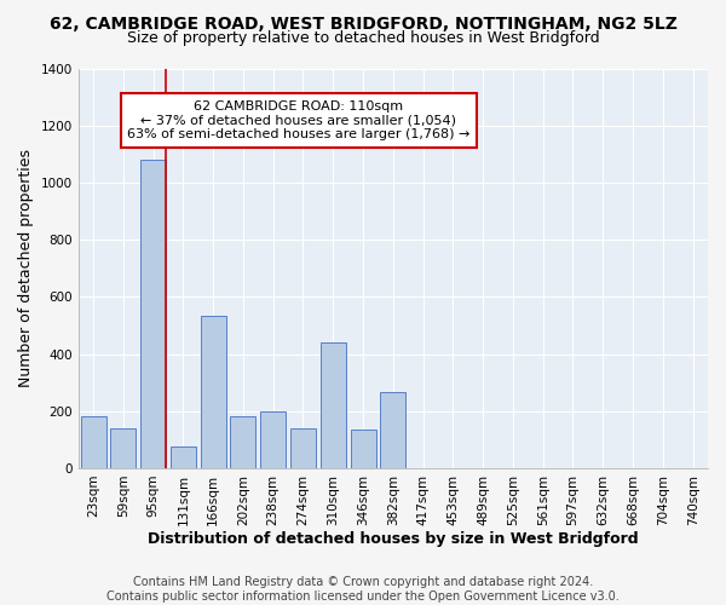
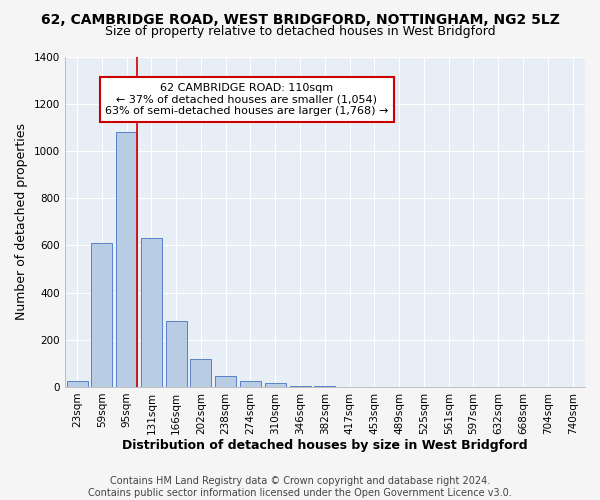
23sqm: 180 -> 27
59sqm: 140 -> 610
131sqm: 75 -> 630
166sqm: 535 -> 280
202sqm: 180 -> 120
238sqm: 200 -> 45
274sqm: 140 -> 25
310sqm: 440 -> 15
346sqm: 135 -> 5
382sqm: 265 -> 3
